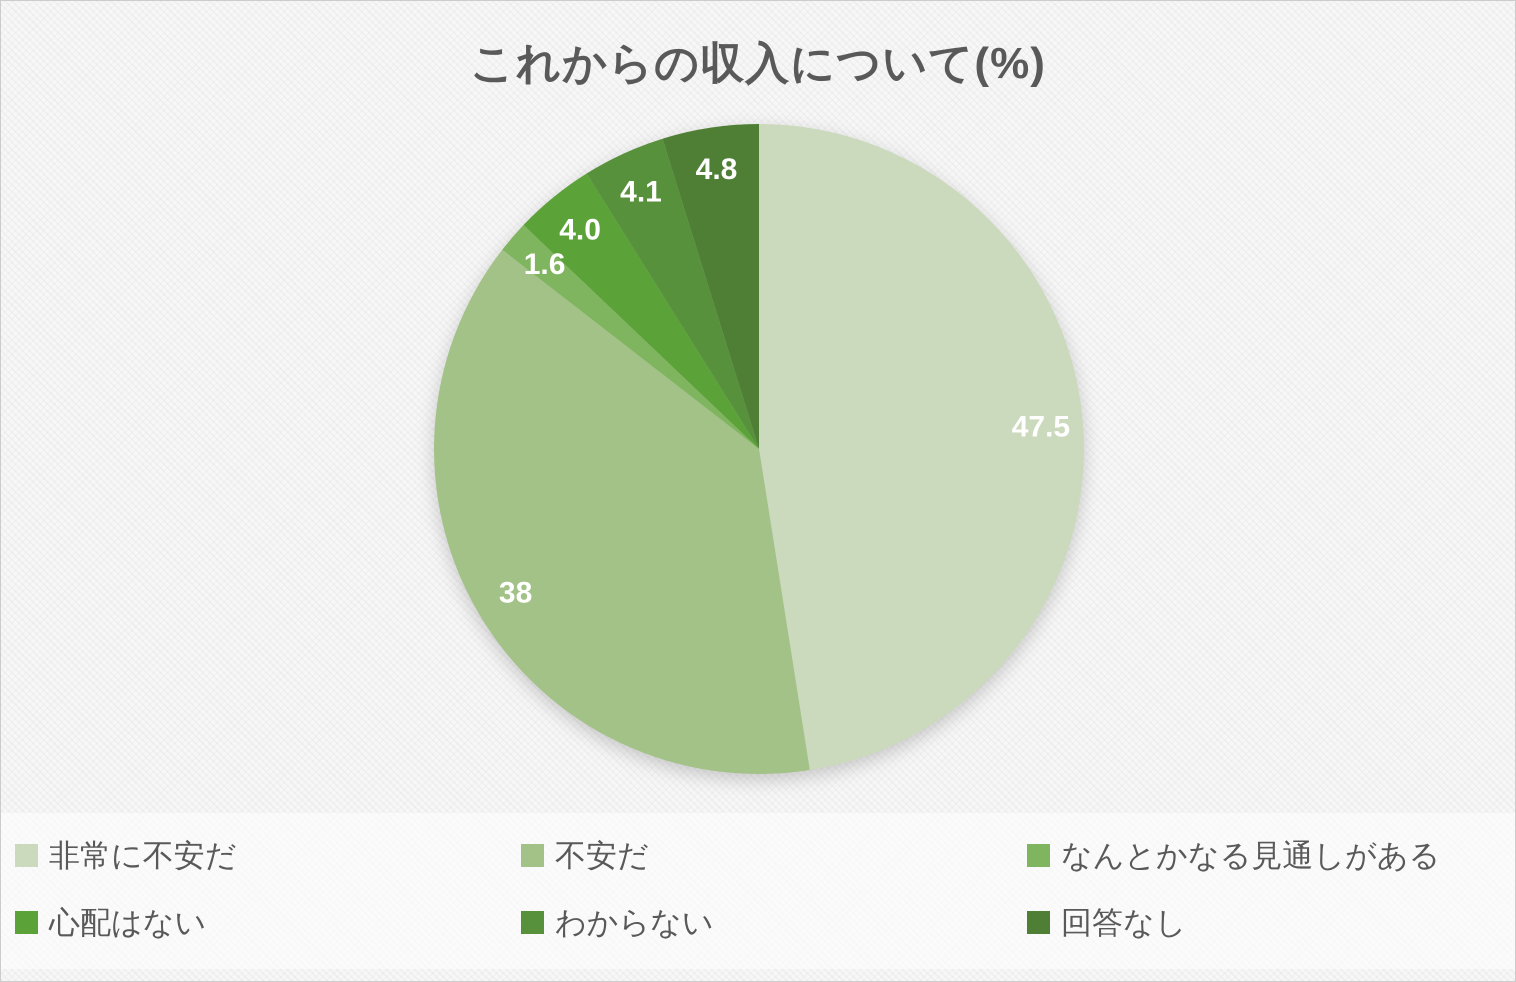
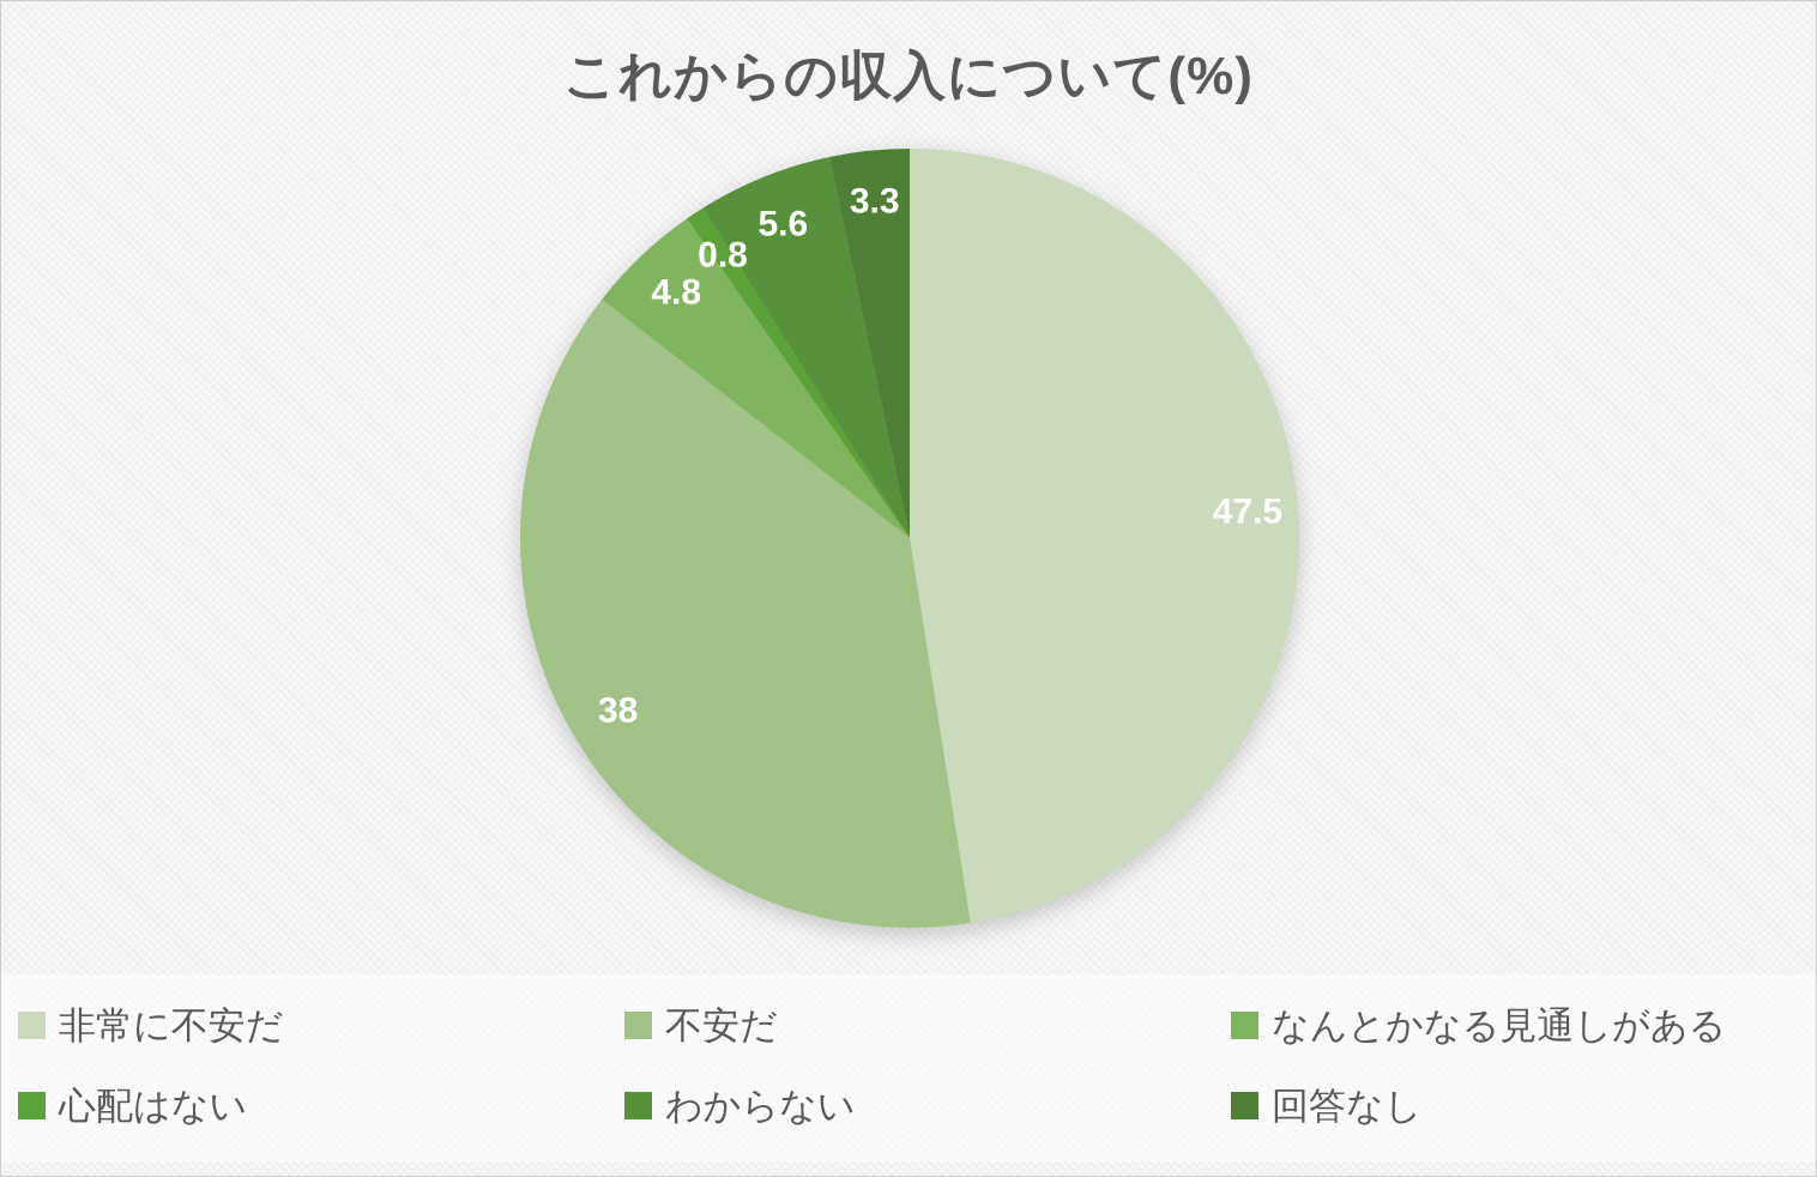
なんとかなる見通しがある: 1.6 -> 4.8
心配はない: 4.0 -> 0.8
わからない: 4.1 -> 5.6
回答なし: 4.8 -> 3.3
